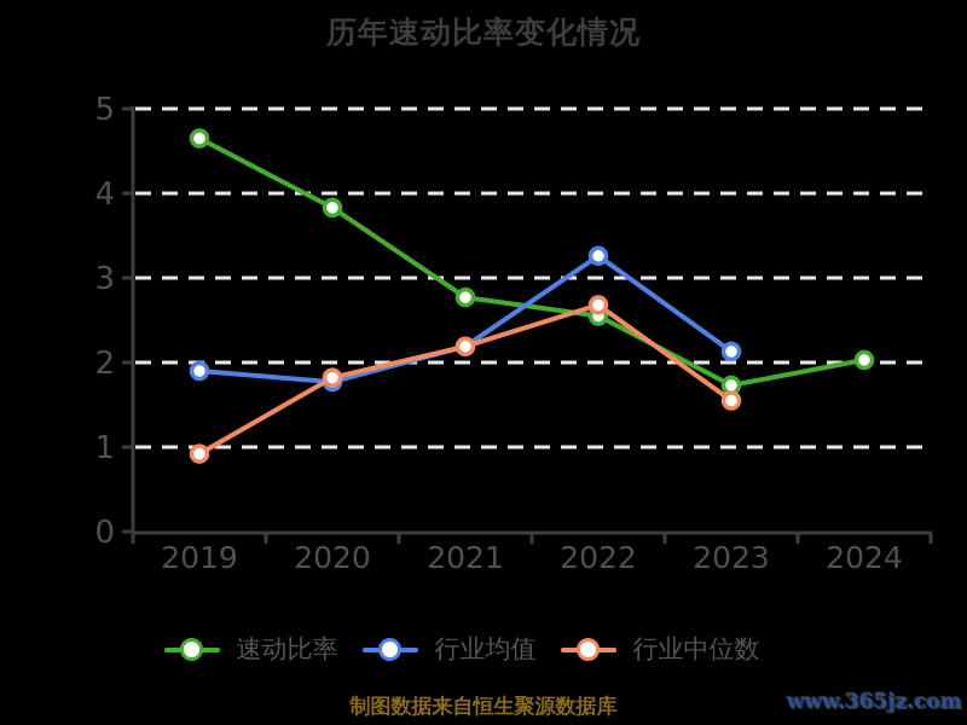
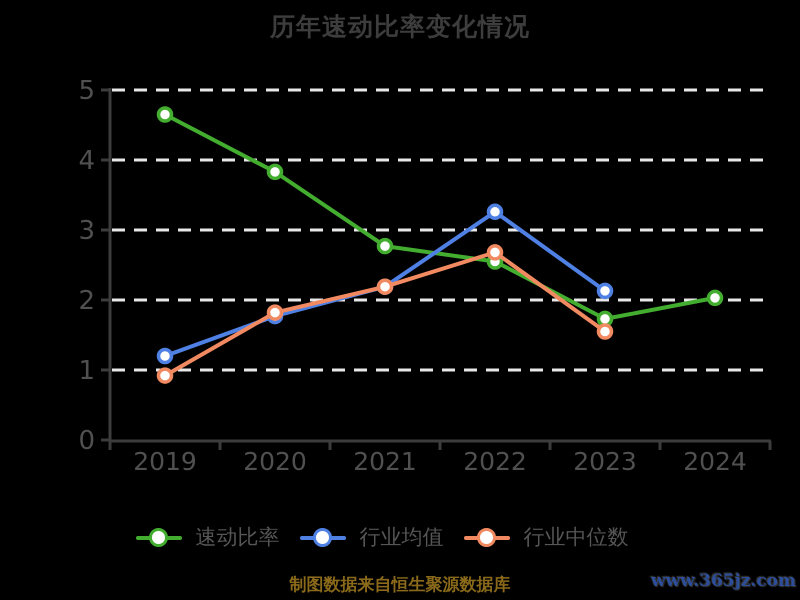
行业均值/2019: 1.9 -> 1.2
